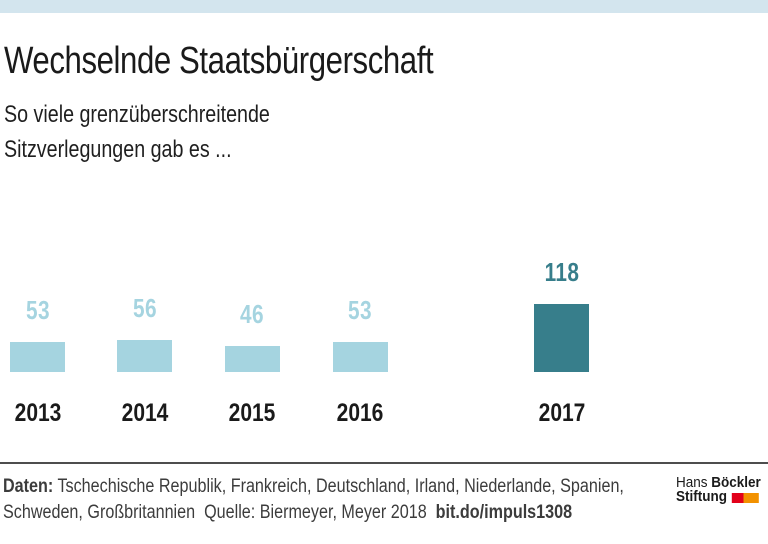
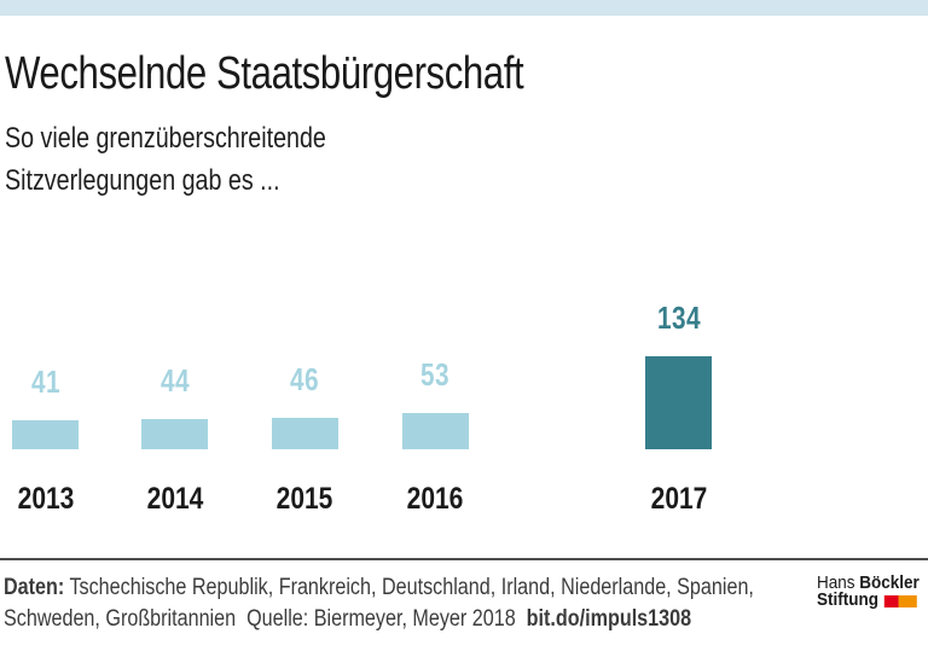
2013: 53 -> 41
2014: 56 -> 44
2017: 118 -> 134
